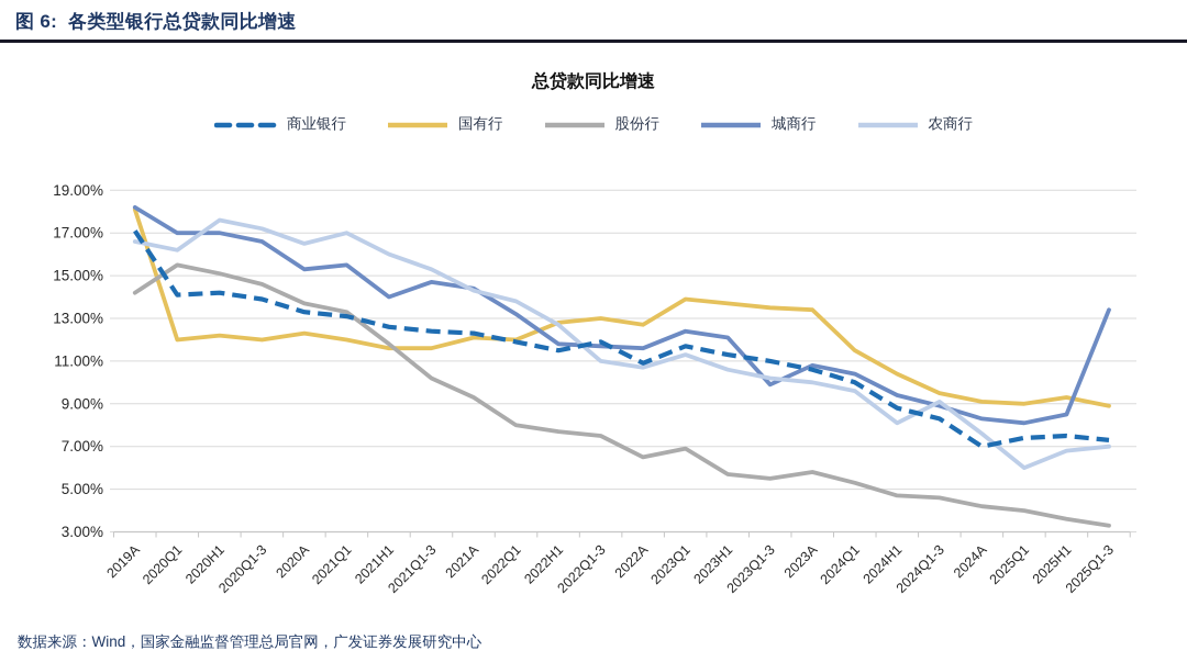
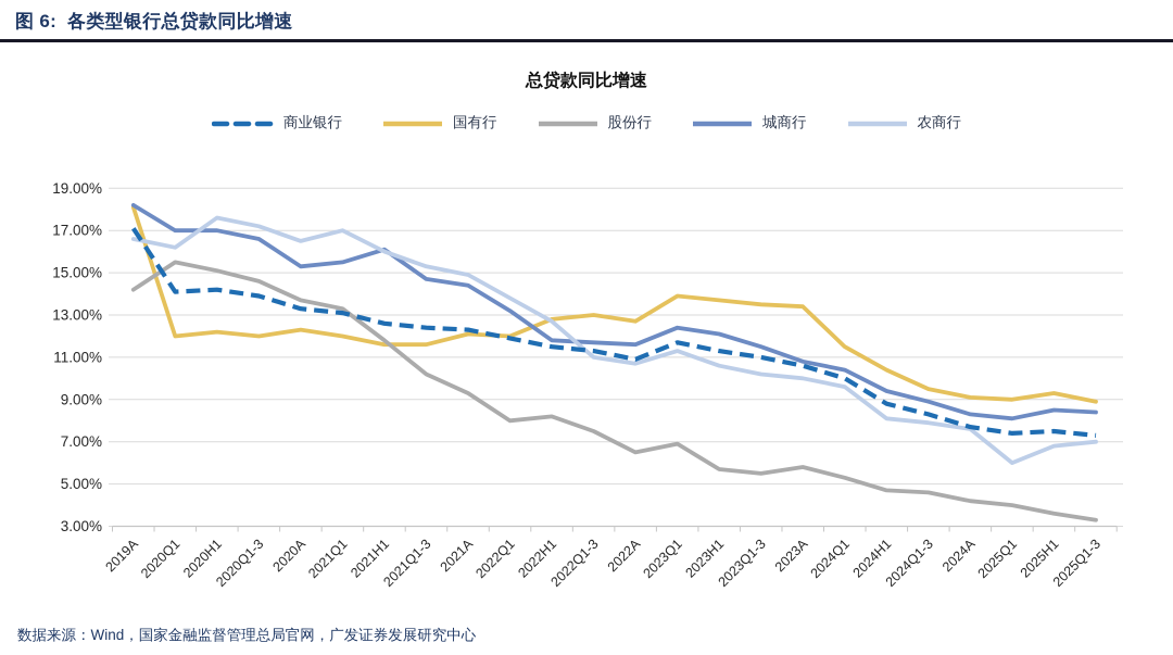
城商行/2021H1: 14.0% -> 16.1%
农商行/2021A: 14.3% -> 14.9%
股份行/2022H1: 7.7% -> 8.2%
商业银行/2022Q1-3: 11.9% -> 11.3%
城商行/2023Q1-3: 9.9% -> 11.5%
农商行/2024Q1-3: 9.1% -> 7.9%
商业银行/2024A: 7.0% -> 7.7%
城商行/2025Q1-3: 13.4% -> 8.4%
